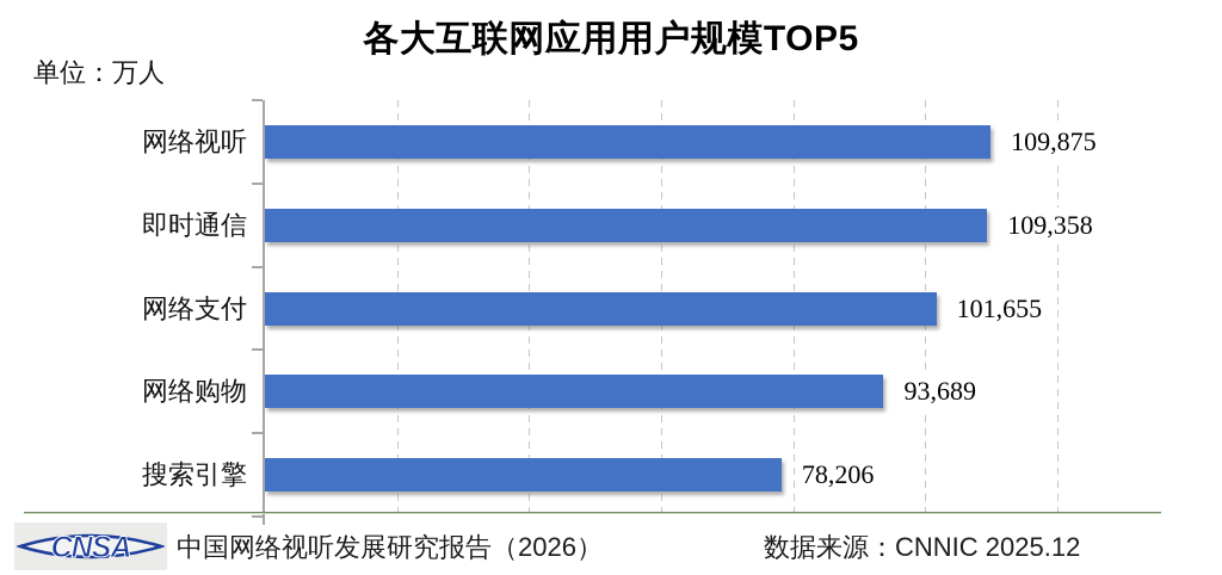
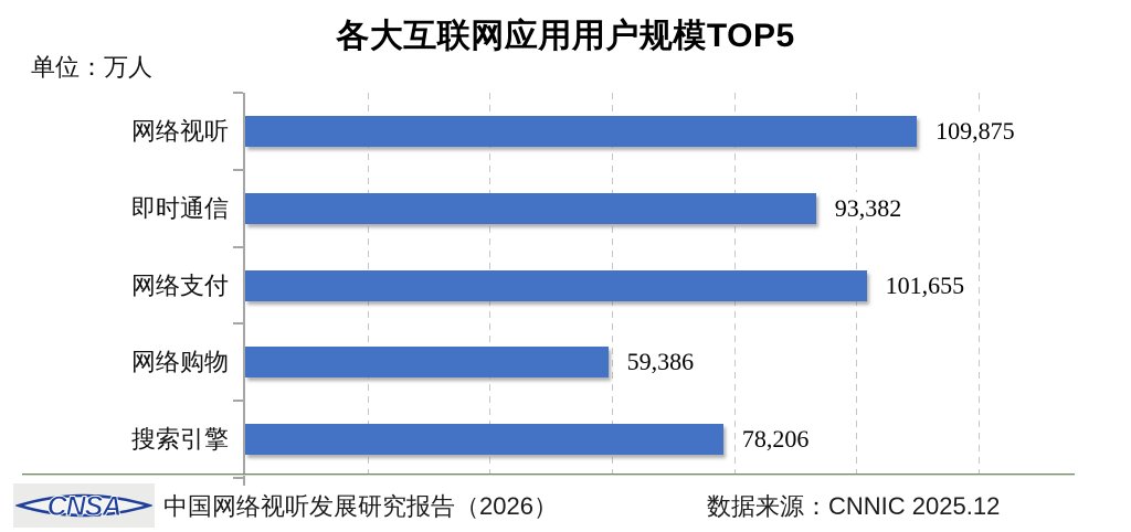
即时通信: 109,358 -> 93,382
网络购物: 93,689 -> 59,386
